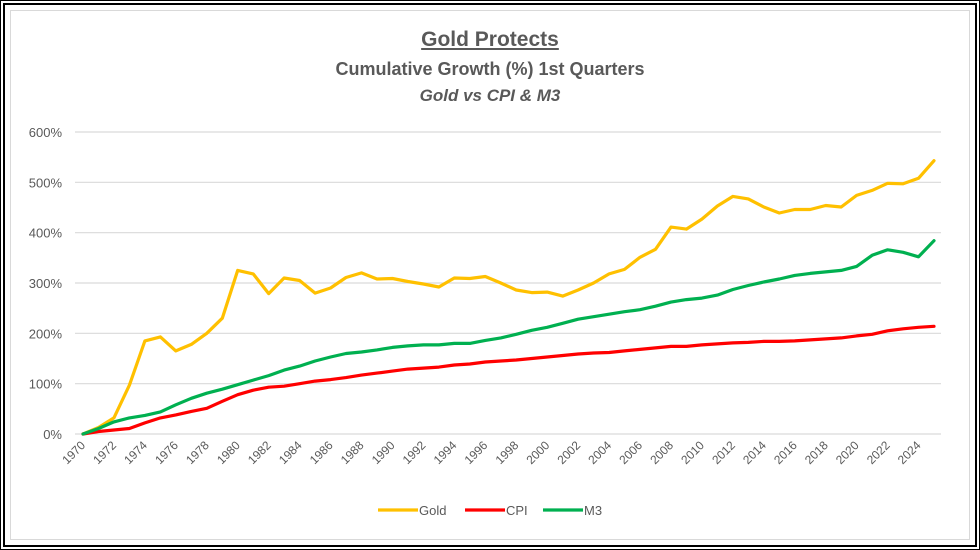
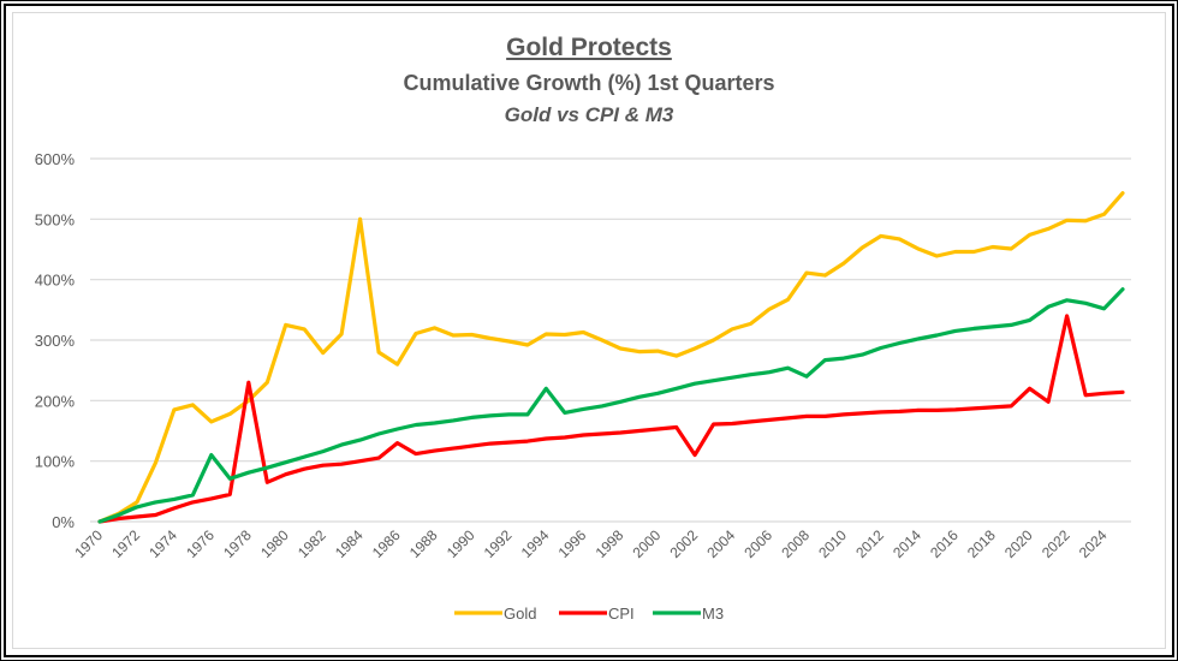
M3/1976: 60% -> 110%
CPI/1978: 50% -> 230%
Gold/1984: 300% -> 500%
Gold/1986: 290% -> 260%
CPI/1986: 110% -> 130%
M3/1994: 180% -> 220%
CPI/2002: 160% -> 110%
M3/2008: 260% -> 240%
CPI/2020: 200% -> 220%
CPI/2022: 200% -> 340%
